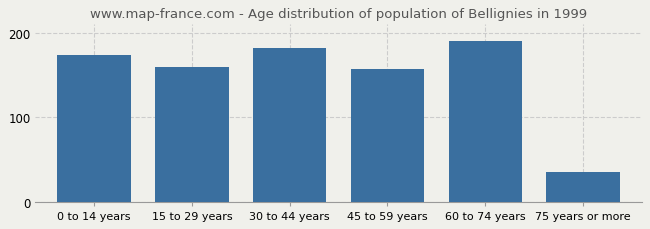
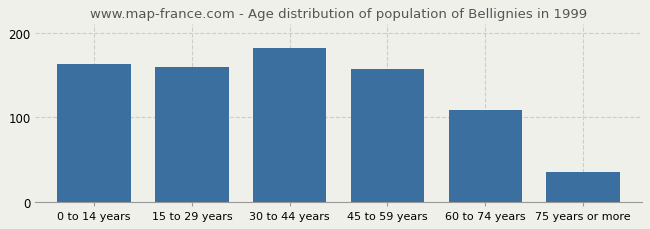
0 to 14 years: 174 -> 163
60 to 74 years: 190 -> 108
